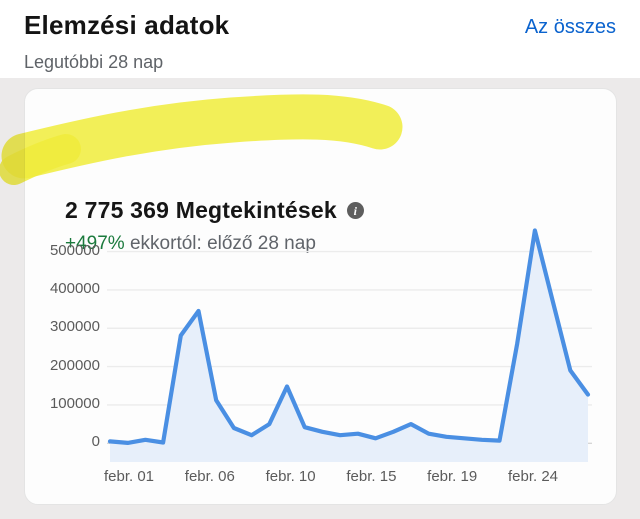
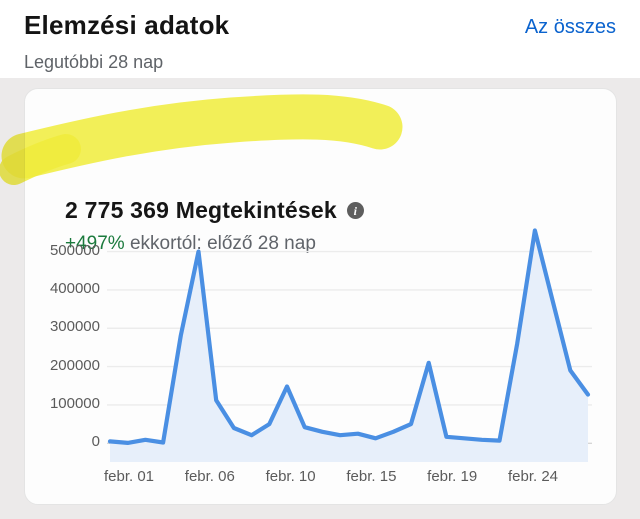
febr. 06: 340000 -> 500000
febr. 19: 20000 -> 210000
